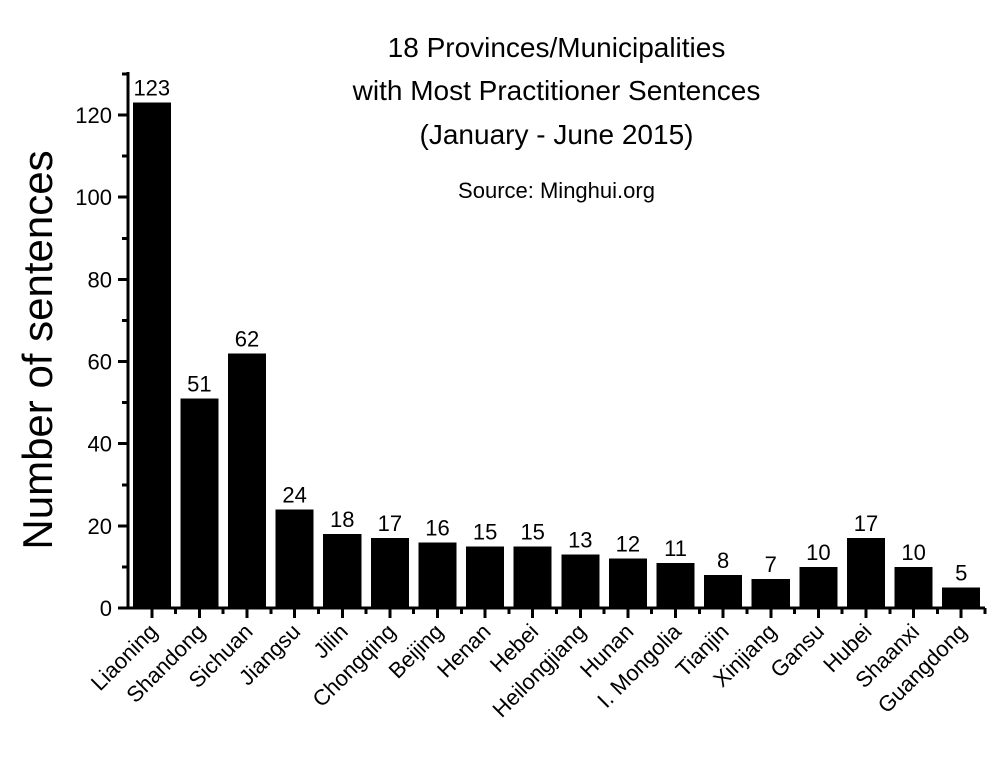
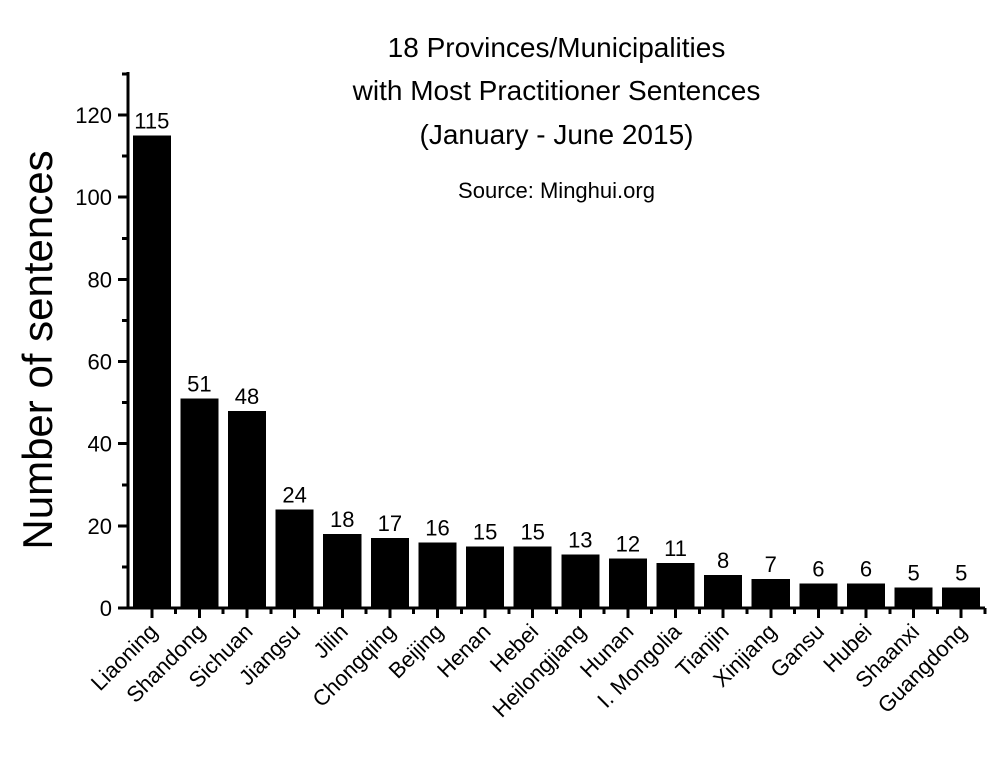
Liaoning: 123 -> 115
Sichuan: 62 -> 48
Gansu: 10 -> 6
Hubei: 17 -> 6
Shaanxi: 10 -> 5
